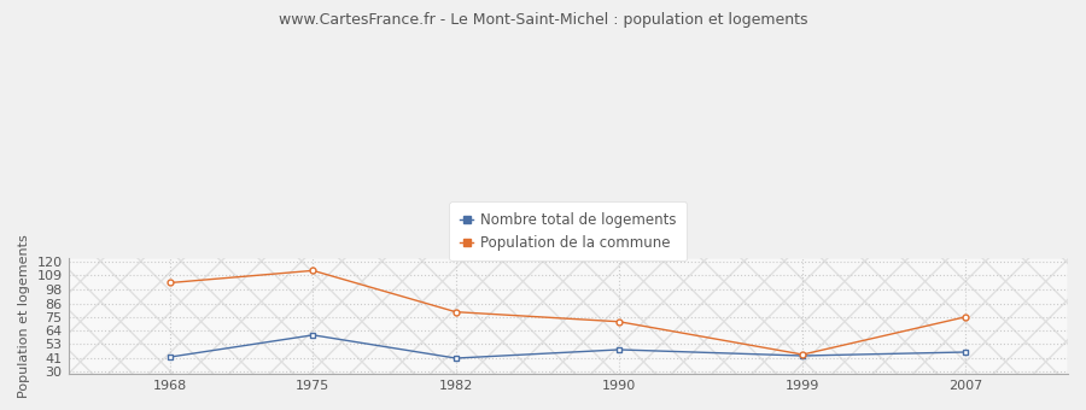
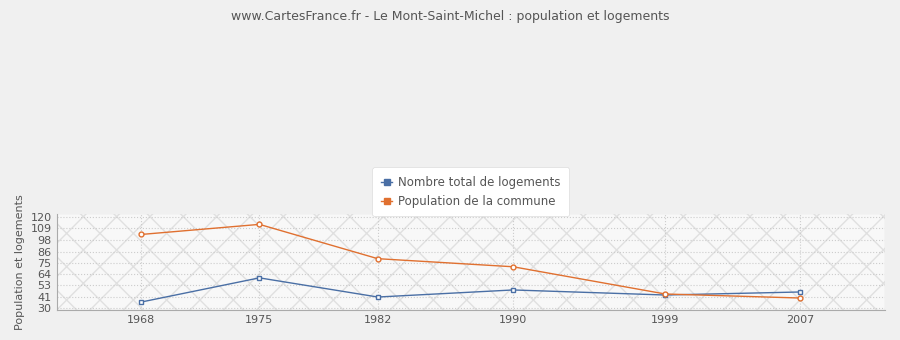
Nombre total de logements/1968: 42 -> 36
Population de la commune/2007: 75 -> 40
